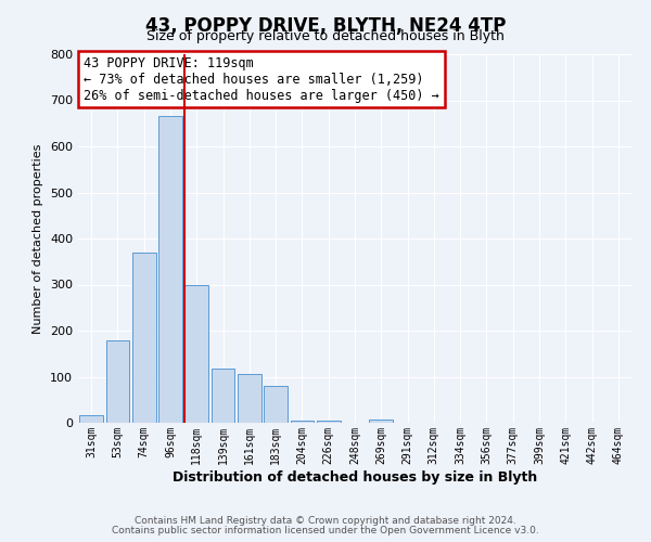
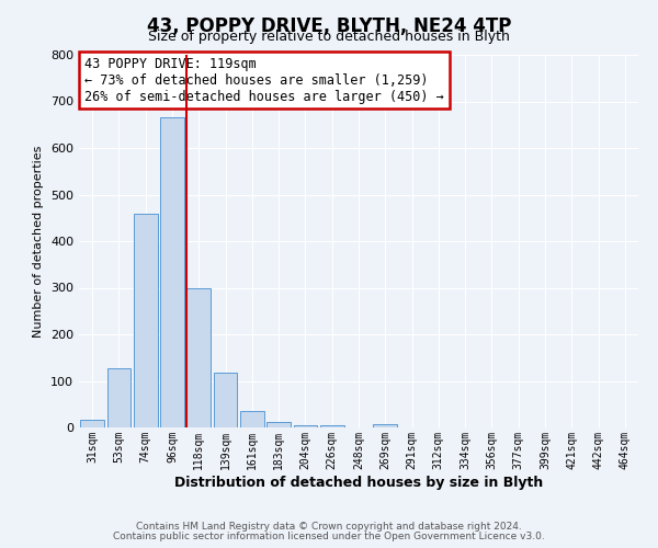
53sqm: 180 -> 127
74sqm: 370 -> 458
161sqm: 105 -> 35
183sqm: 80 -> 12
